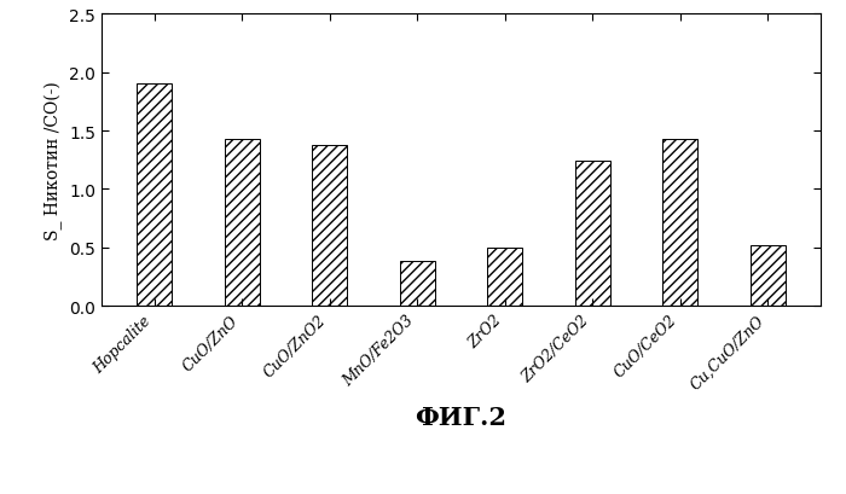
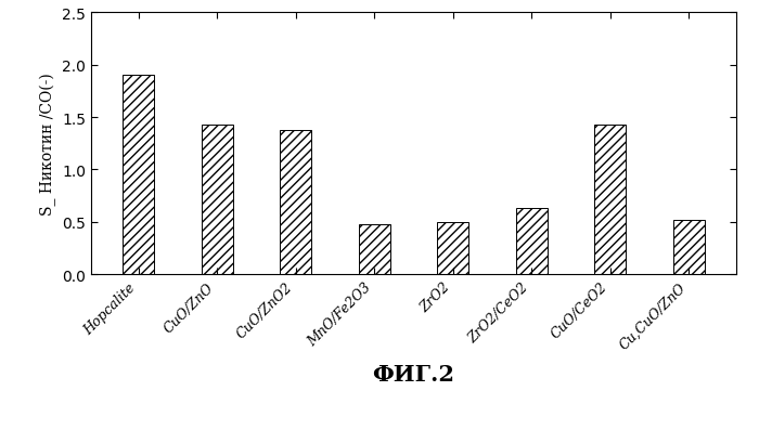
MnO/Fe2O3: 0.38 -> 0.48
ZrO2/CeO2: 1.24 -> 0.63
